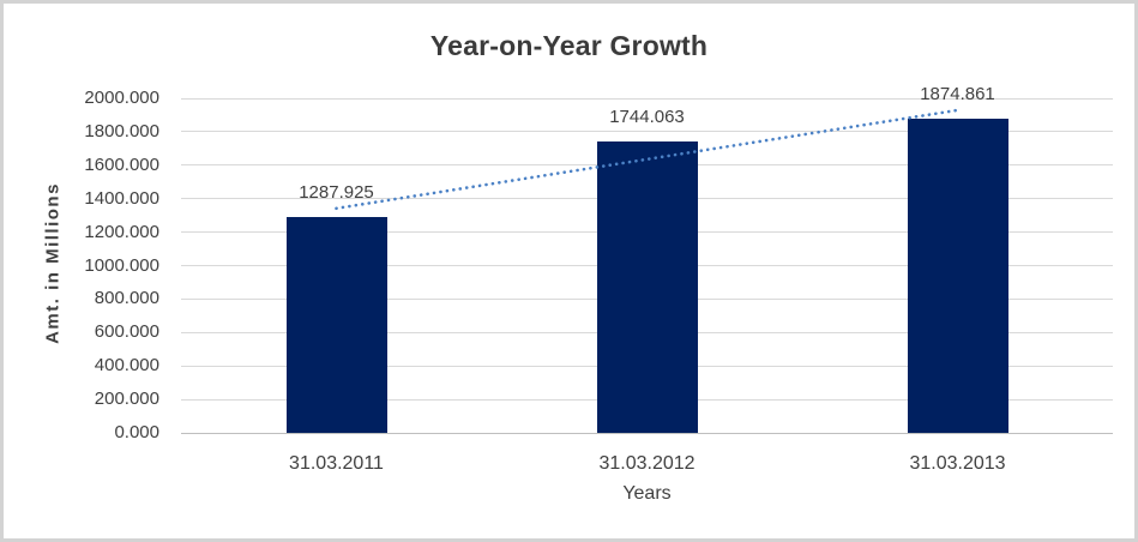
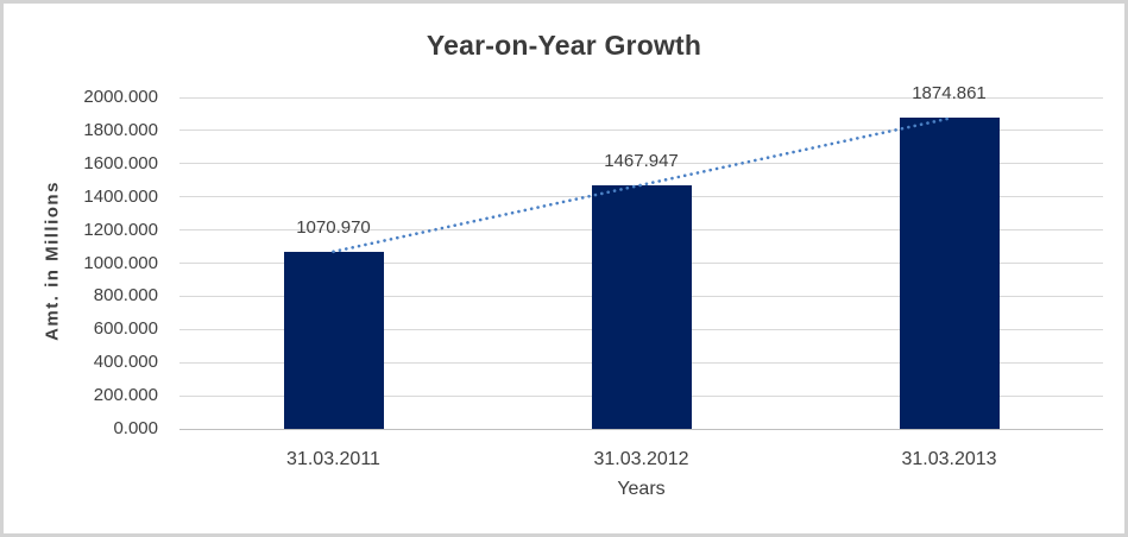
31.03.2011: 1287.925 -> 1070.970
31.03.2012: 1744.063 -> 1467.947
